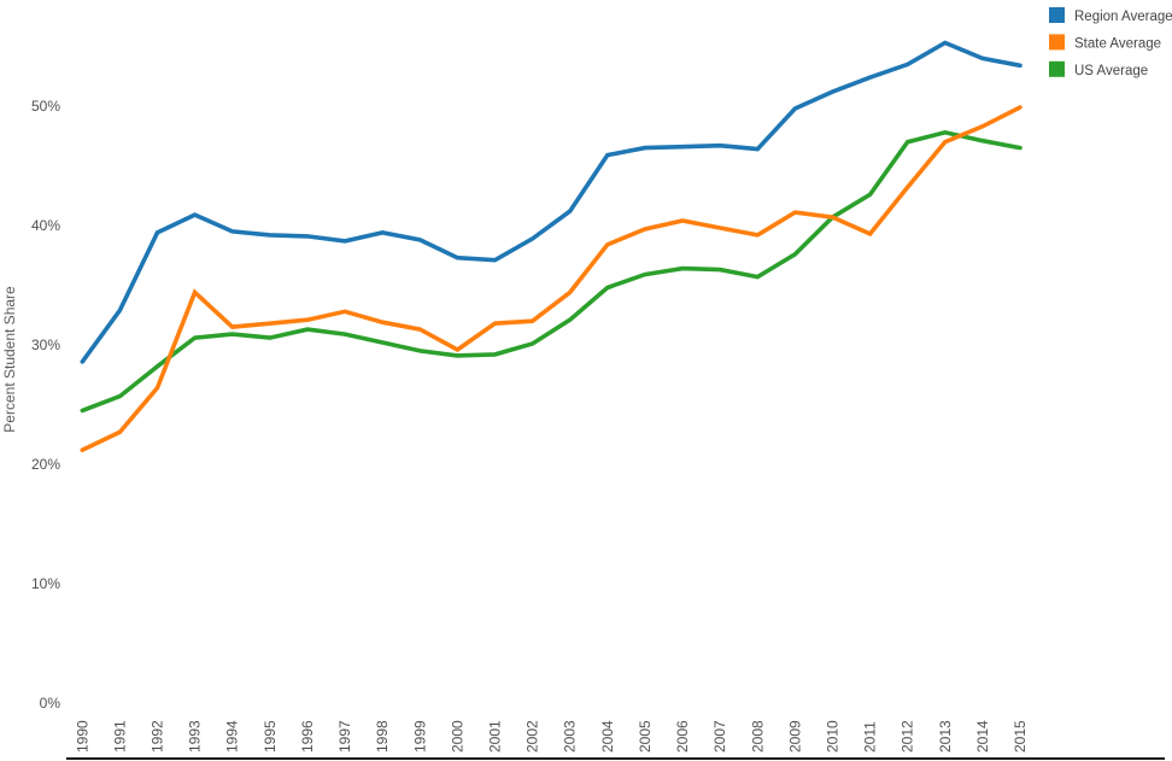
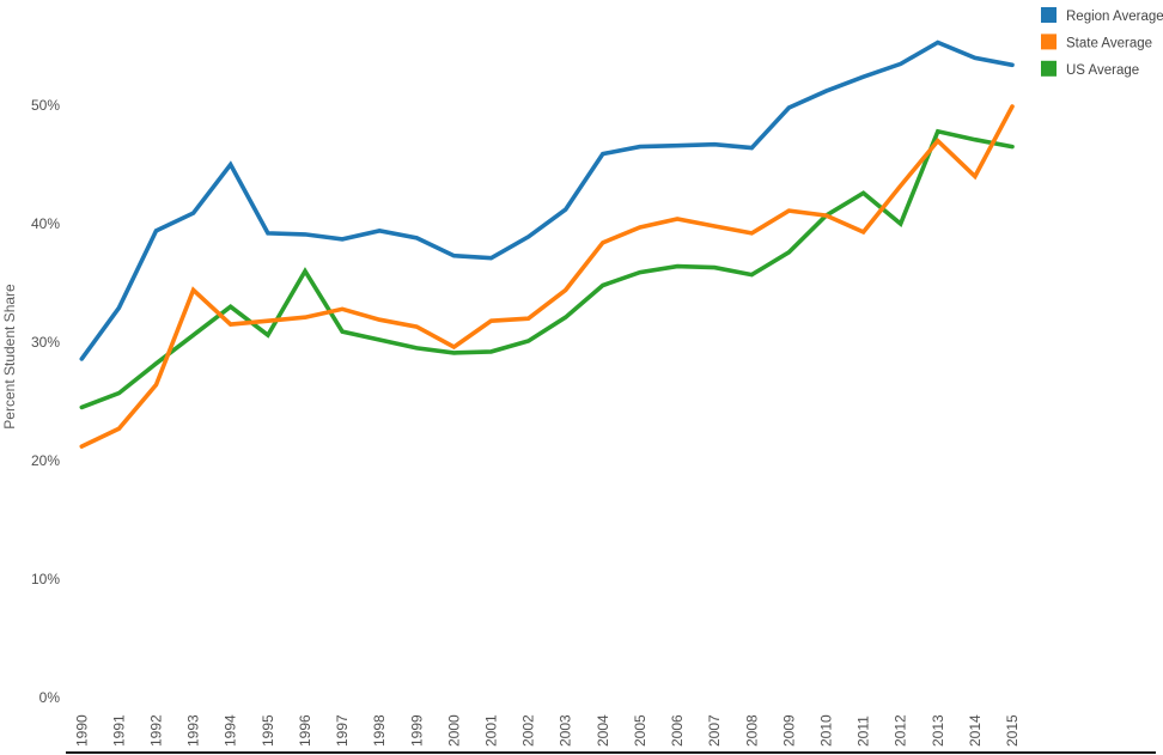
Region Average/1994: 40% -> 45%
US Average/1994: 31% -> 33%
US Average/1996: 31% -> 36%
US Average/2012: 47% -> 40%
State Average/2014: 48% -> 44%
